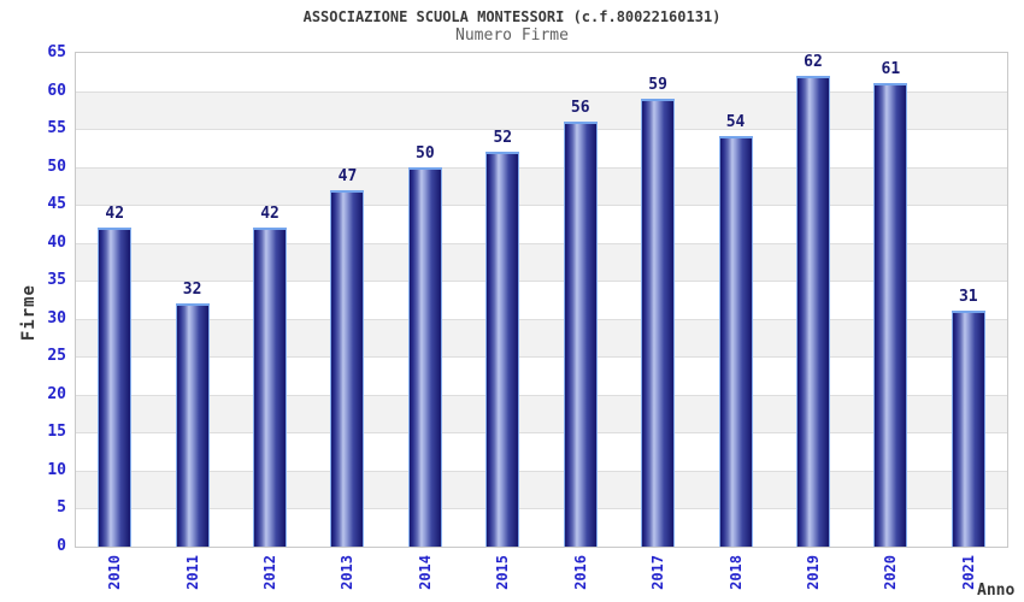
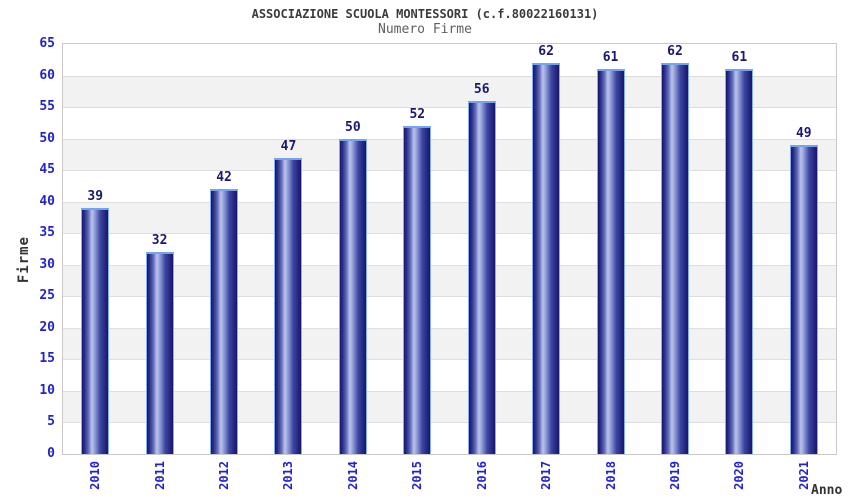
2010: 42 -> 39
2017: 59 -> 62
2018: 54 -> 61
2021: 31 -> 49
